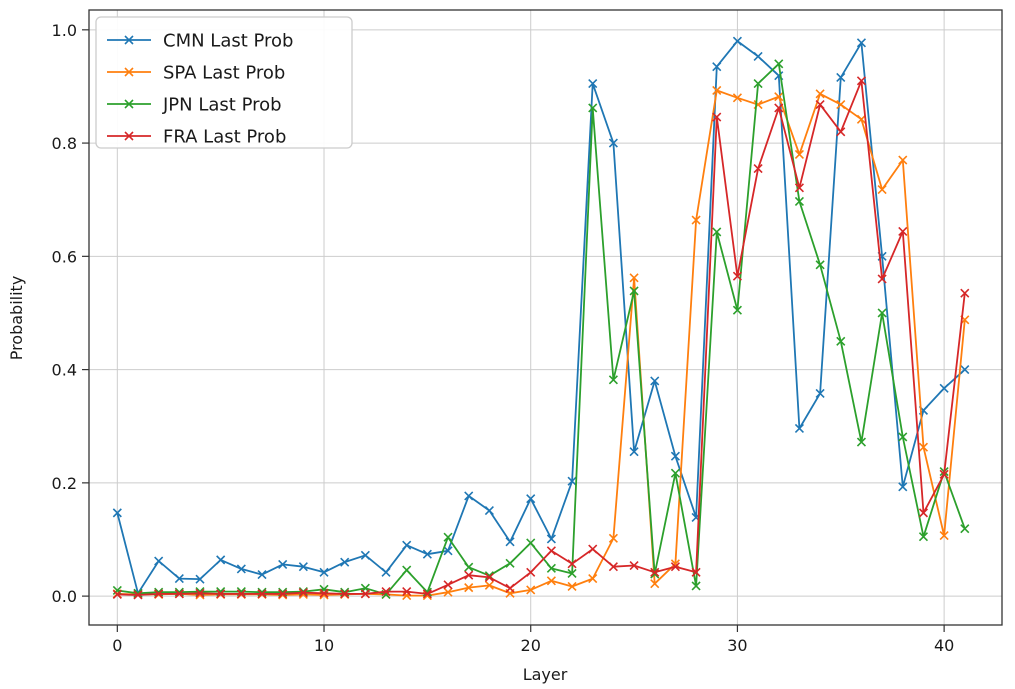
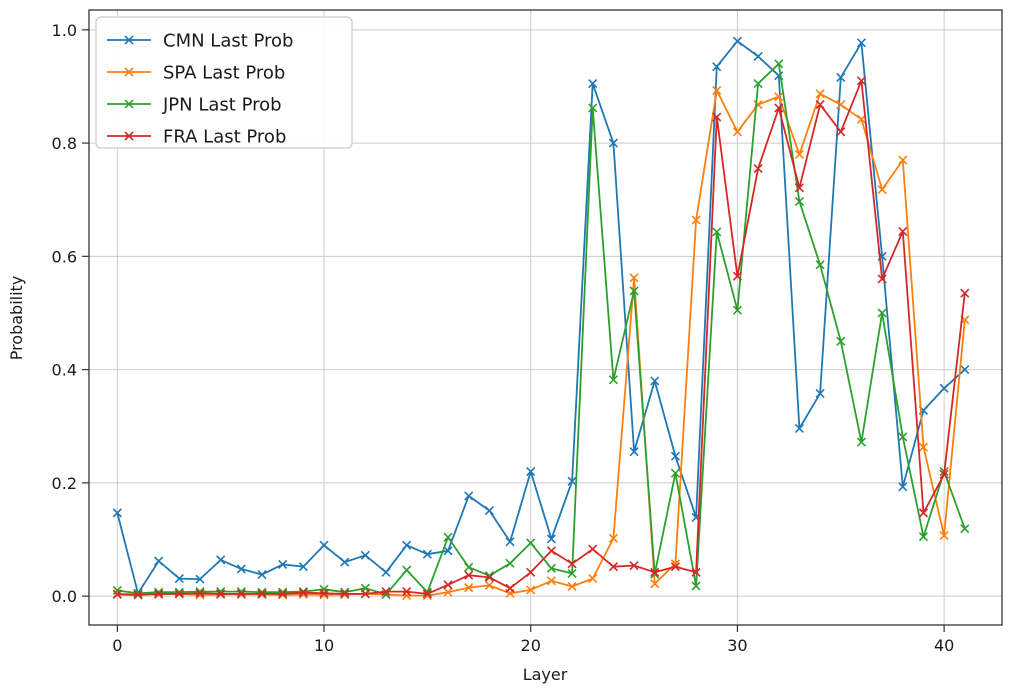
CMN Last Prob/10: 0.04 -> 0.09
CMN Last Prob/20: 0.17 -> 0.22
SPA Last Prob/30: 0.88 -> 0.82
